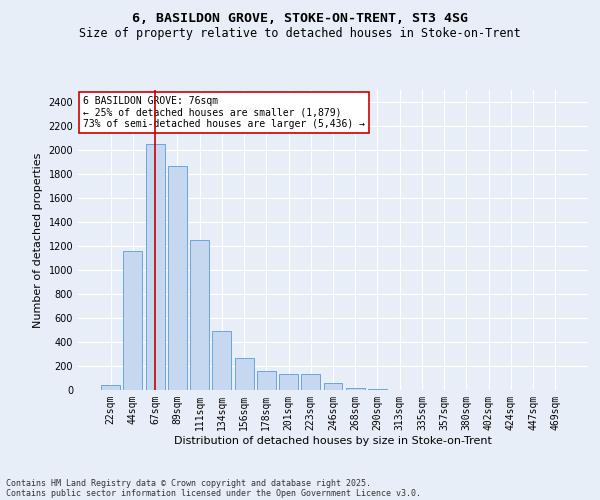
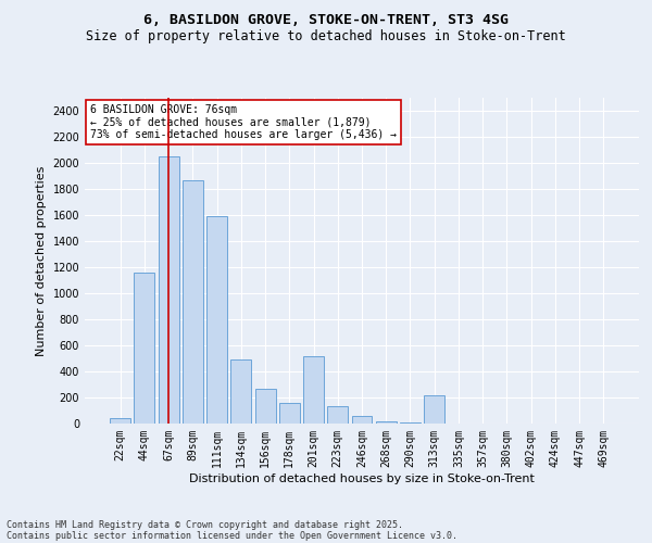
111sqm: 1250 -> 1590
201sqm: 130 -> 520
313sqm: 0 -> 220
